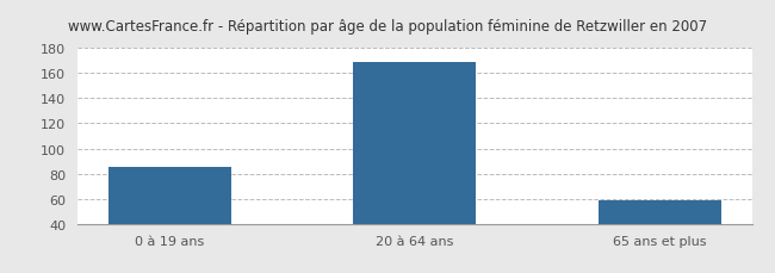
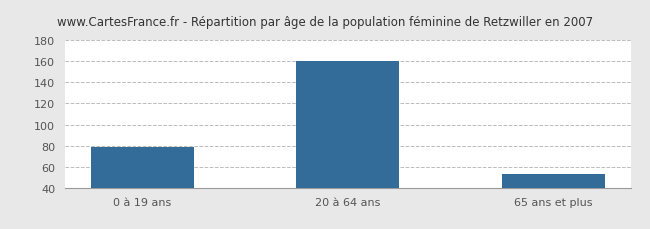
0 à 19 ans: 85 -> 79
20 à 64 ans: 169 -> 160
65 ans et plus: 59 -> 53
